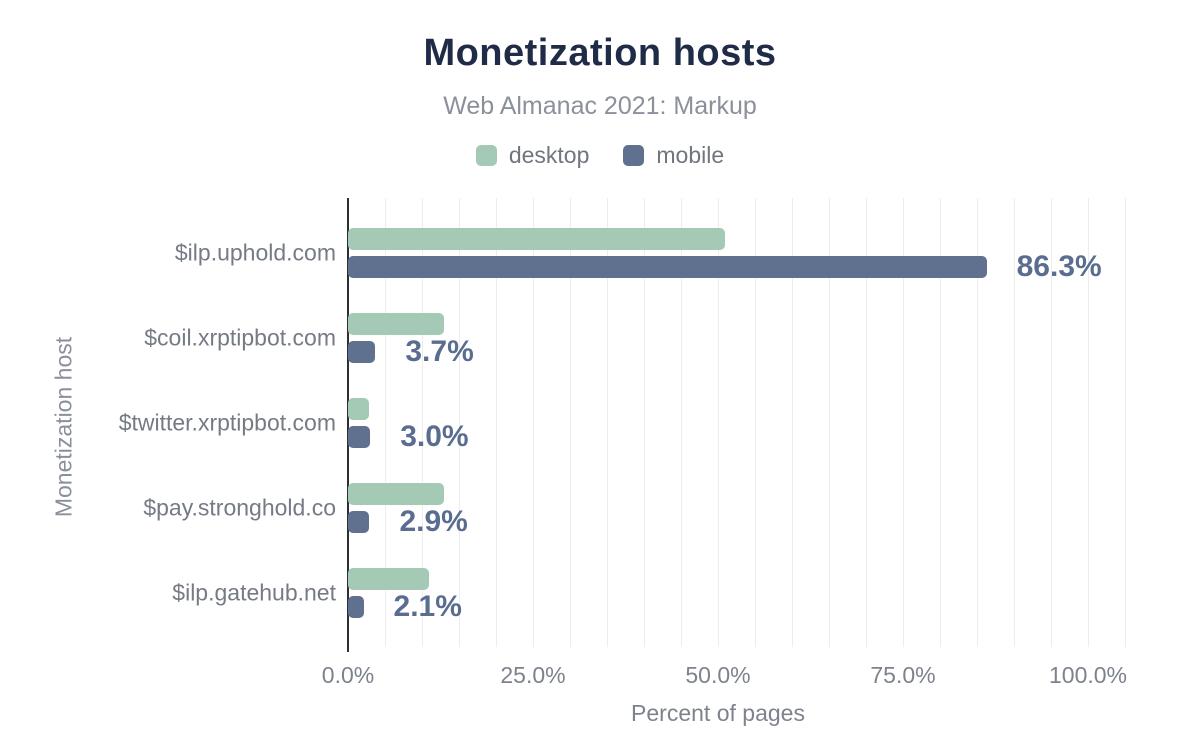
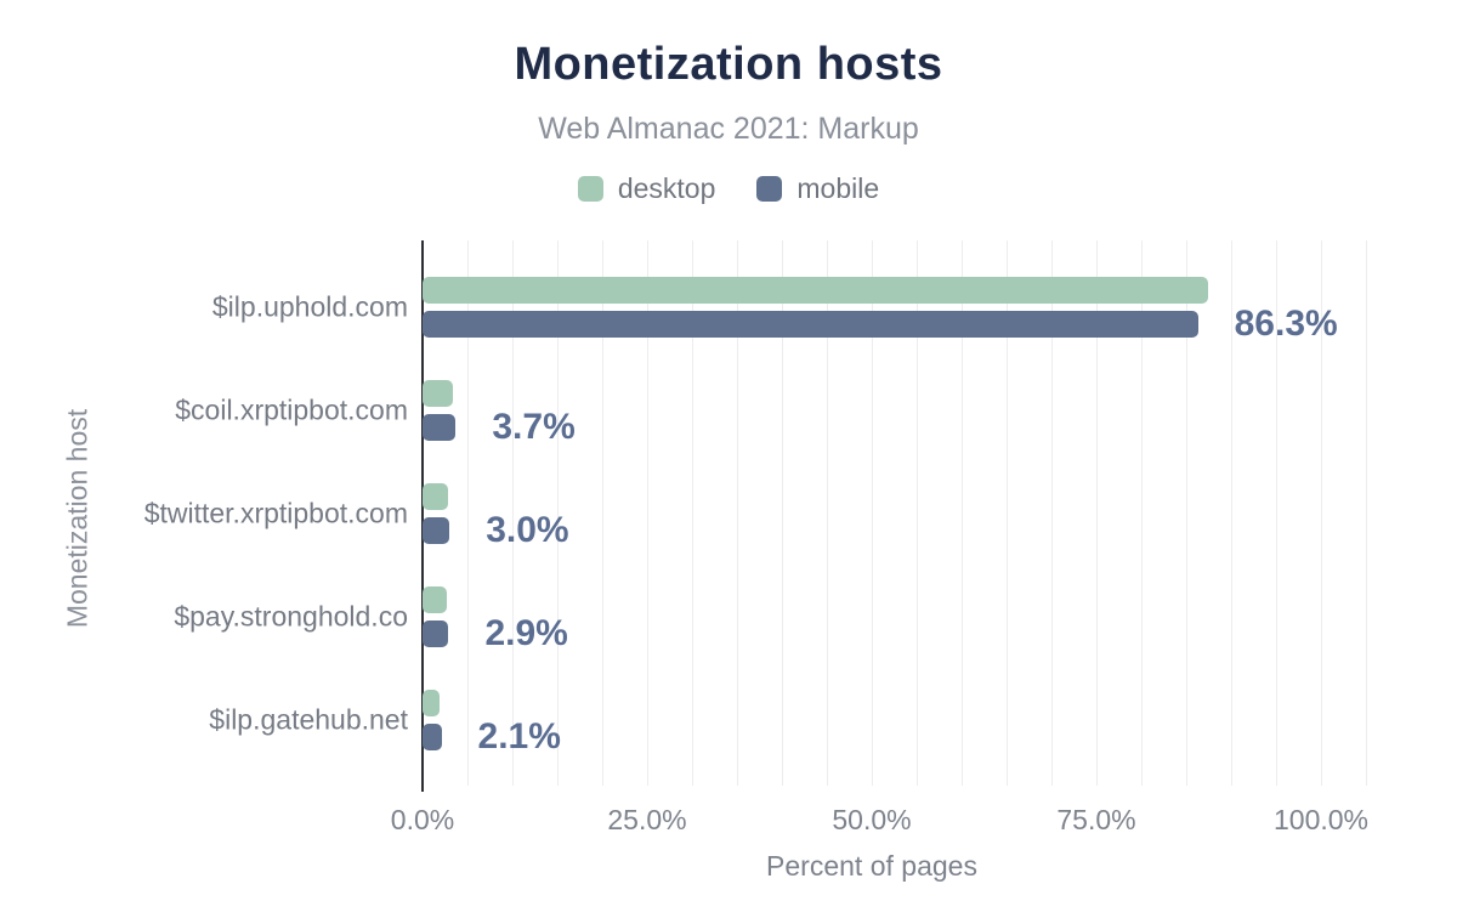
desktop/$ilp.uphold.com: 51% -> 87%
desktop/$coil.xrptipbot.com: 13% -> 3%
desktop/$pay.stronghold.co: 13% -> 3%
desktop/$ilp.gatehub.net: 11% -> 2%
